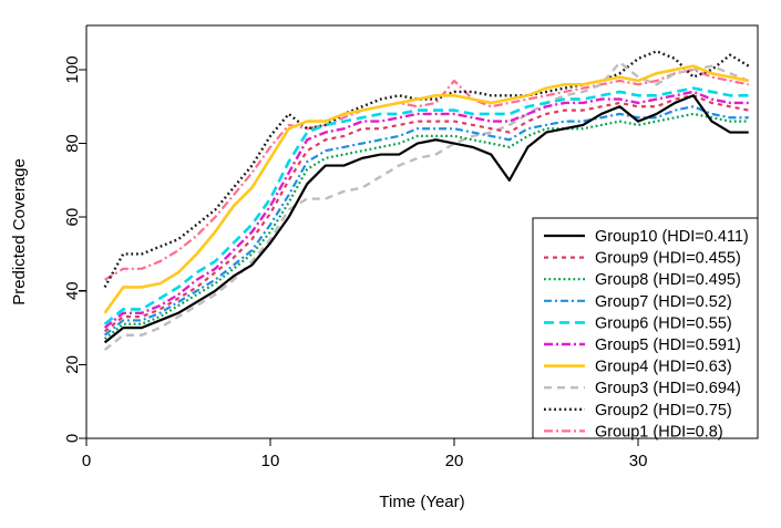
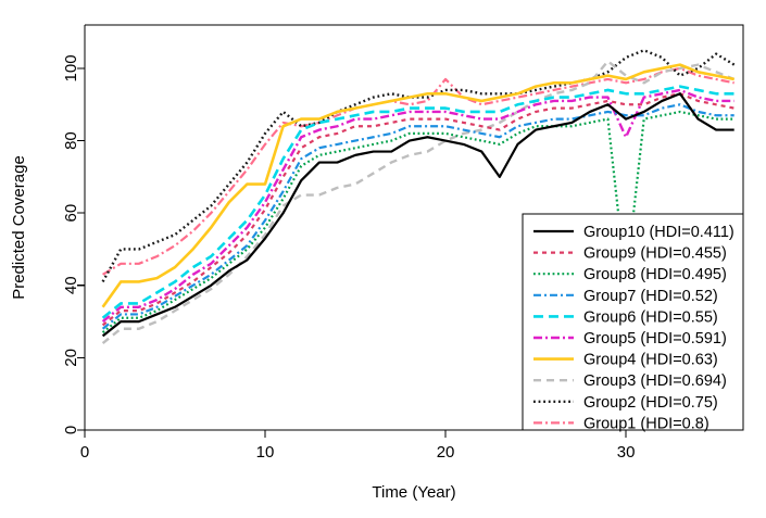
Group4 (HDI=0.63)/10: 76 -> 68
Group8 (HDI=0.495)/30: 85 -> 41
Group5 (HDI=0.591)/30: 91 -> 81
